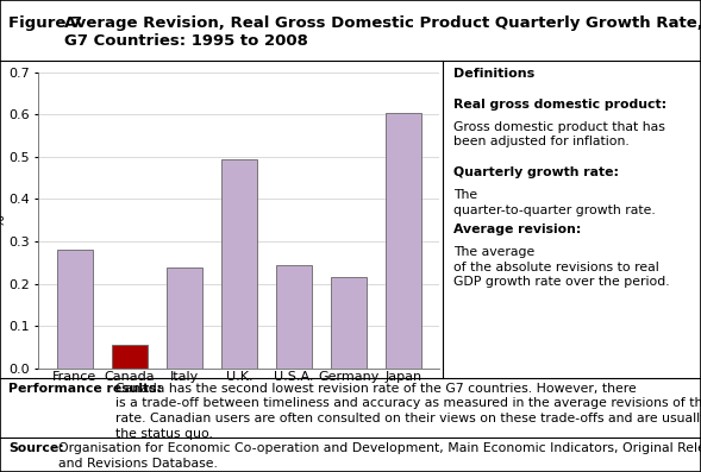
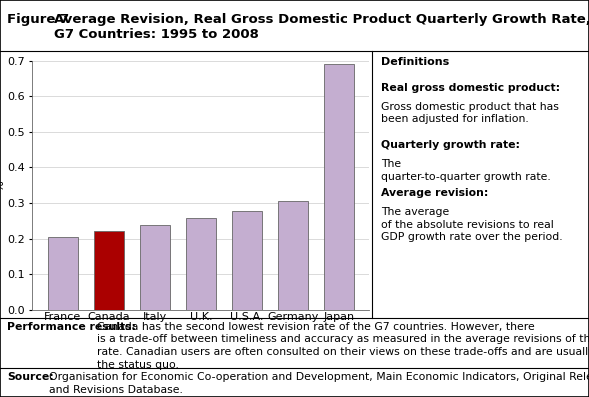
France: 0.280 -> 0.205
Canada: 0.055 -> 0.220
U.K.: 0.495 -> 0.258
U.S.A.: 0.245 -> 0.278
Germany: 0.215 -> 0.305
Japan: 0.605 -> 0.690
